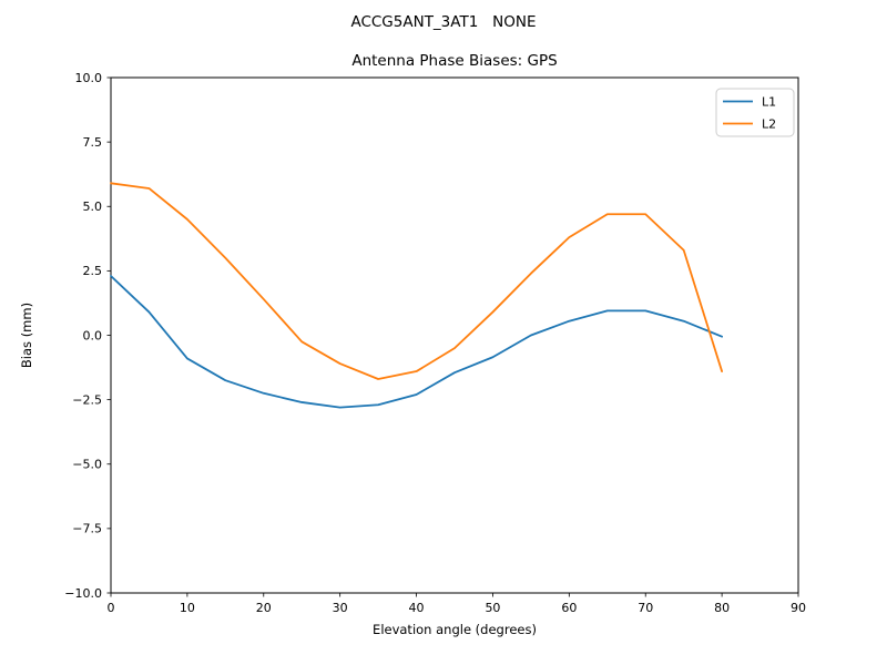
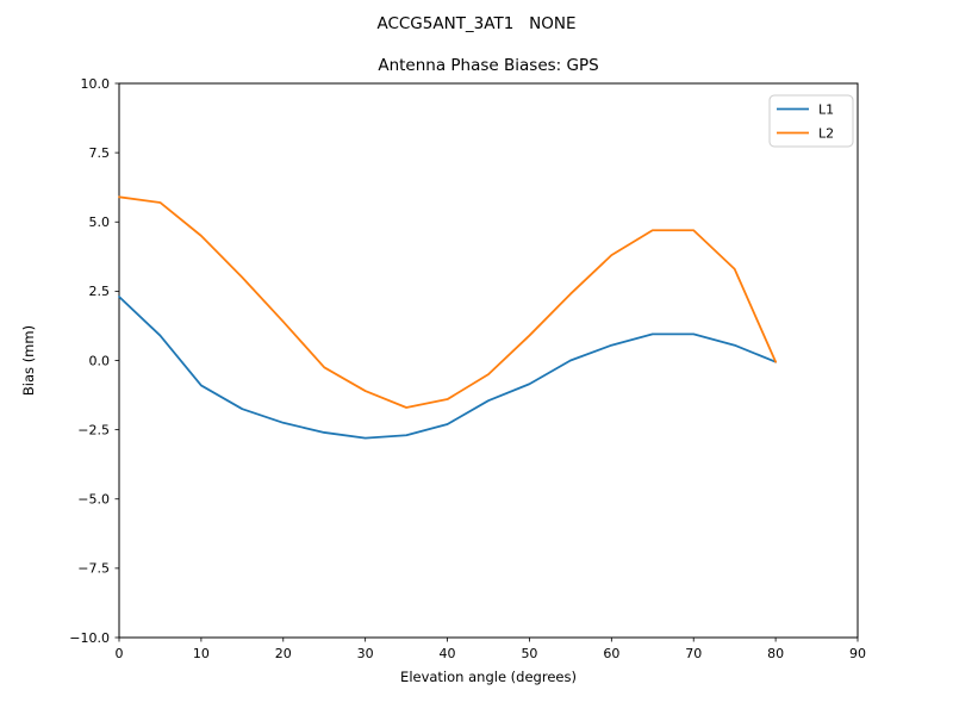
L2/80: -1.4 -> -0.1
